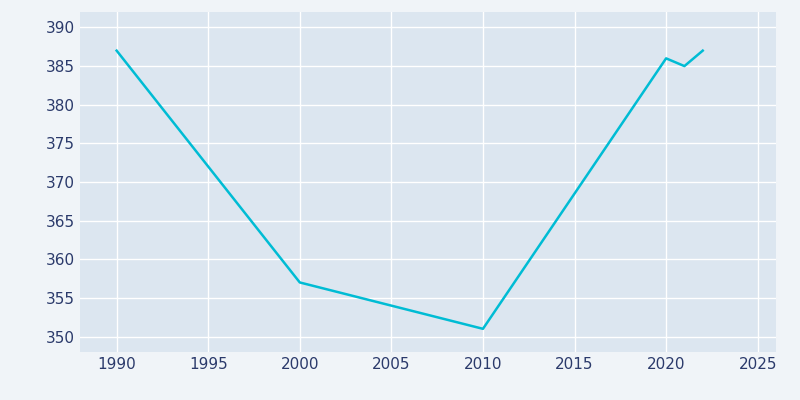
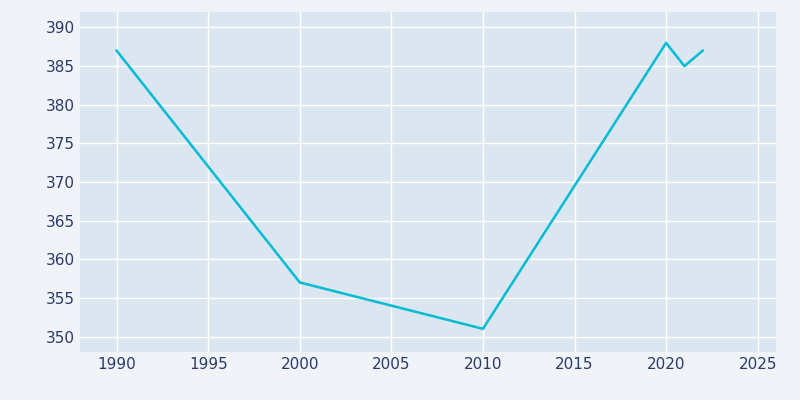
2020: 386 -> 388
